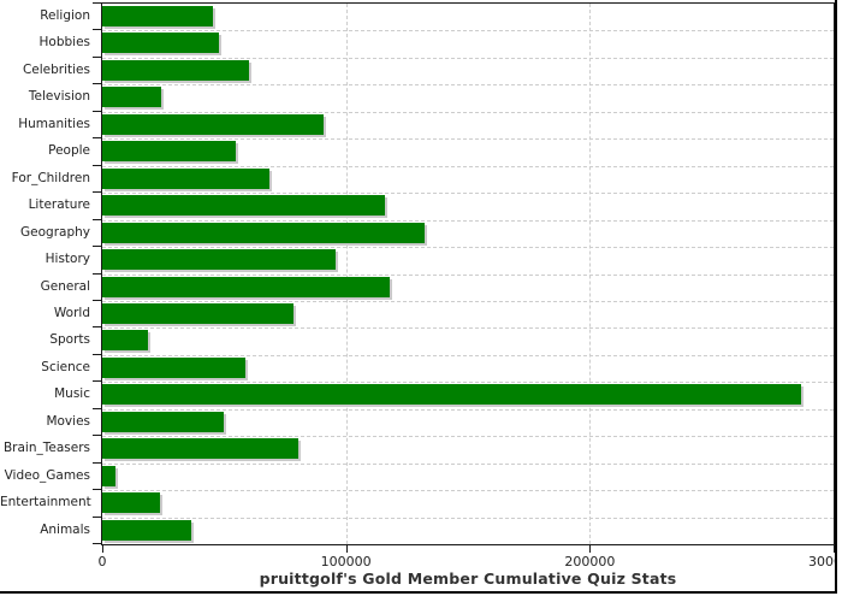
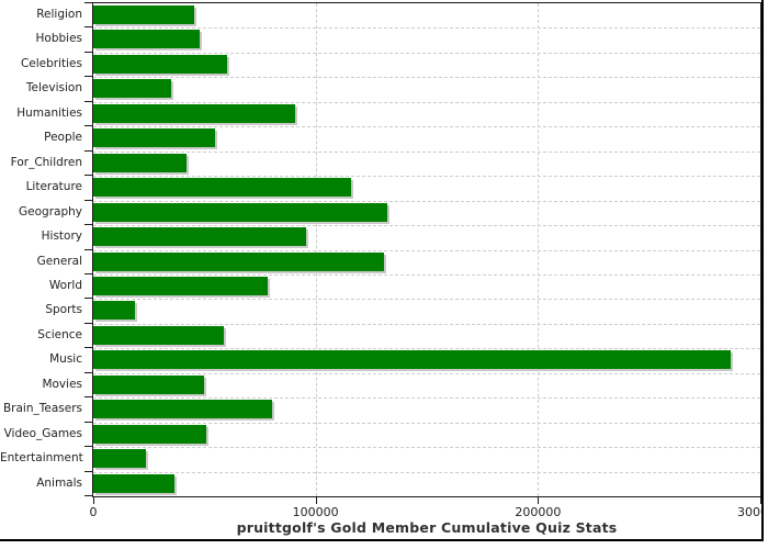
Television: 24000 -> 35000
For_Children: 68000 -> 42000
General: 118000 -> 131000
Video_Games: 5000 -> 51000
